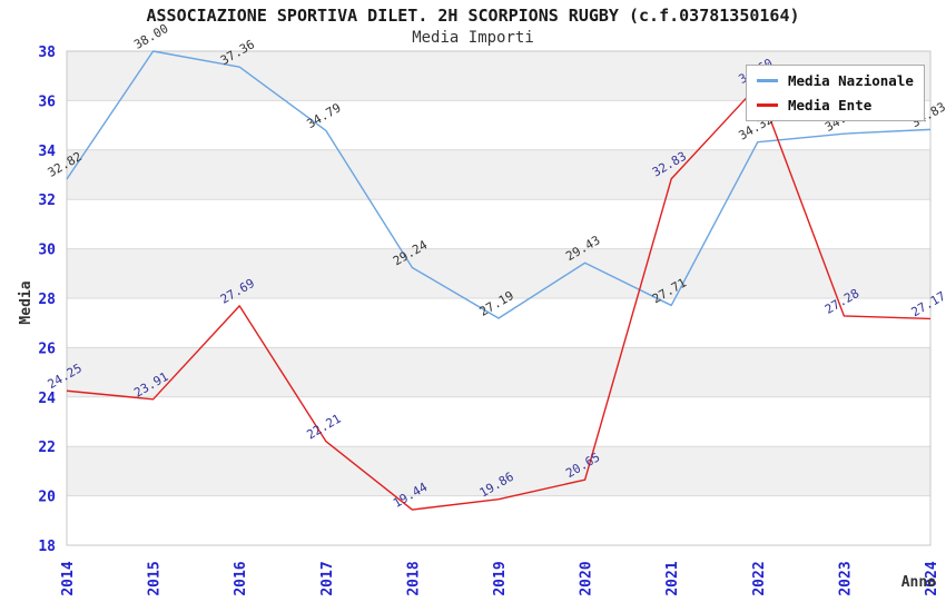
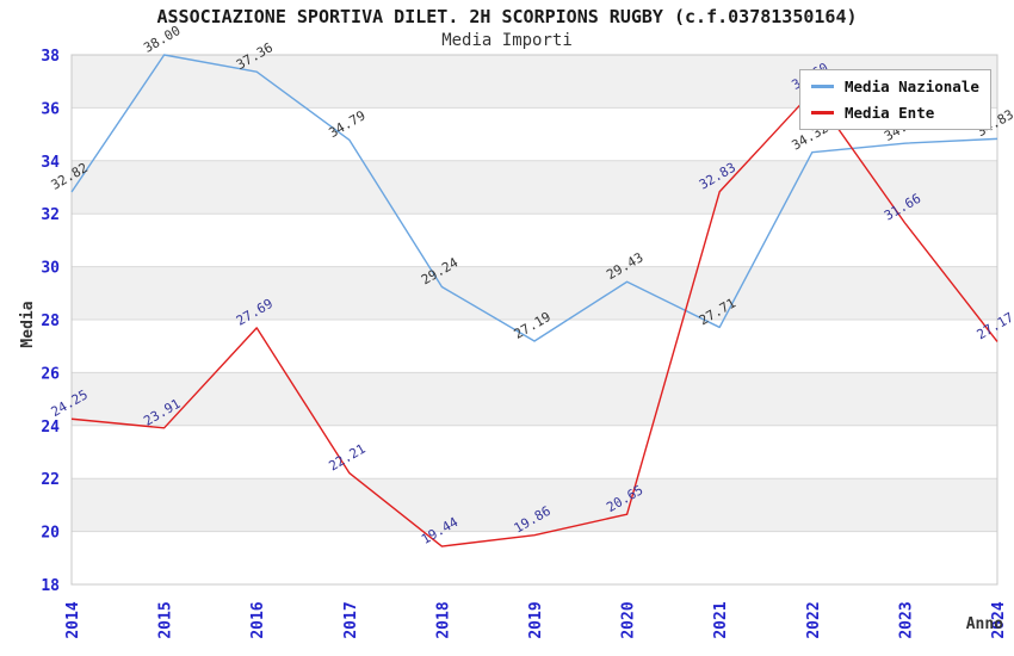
Media Ente/2023: 27.28 -> 31.66
